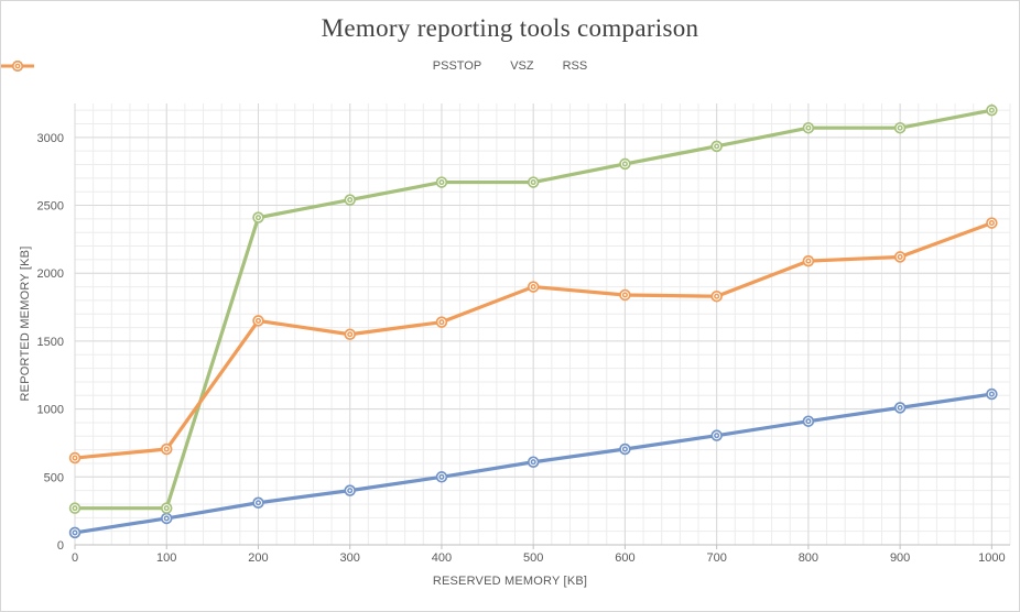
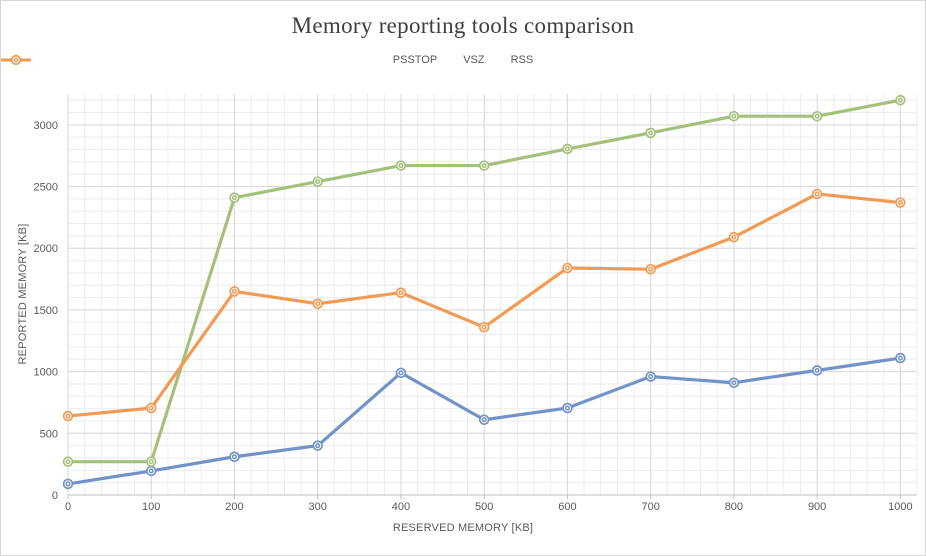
PSSTOP/400: 500 -> 990
RSS/500: 1900 -> 1360
PSSTOP/700: 800 -> 960
RSS/900: 2120 -> 2440
